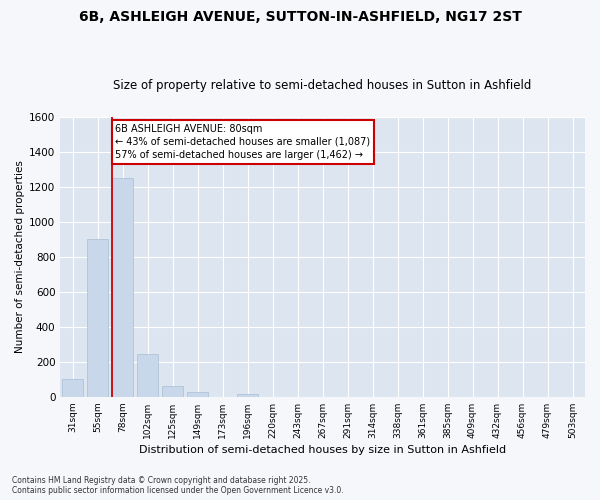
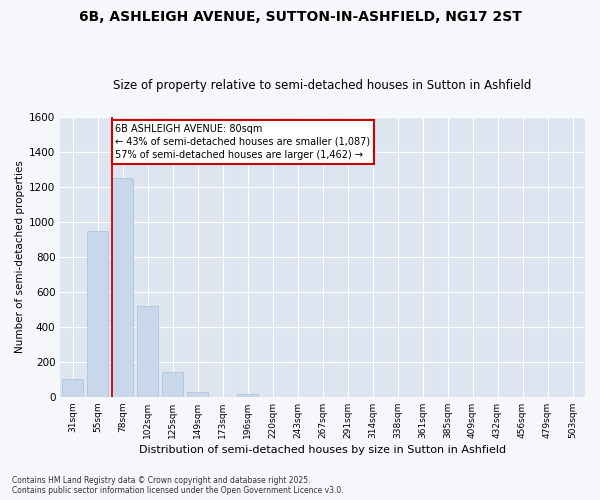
55sqm: 900 -> 950
102sqm: 240 -> 520
125sqm: 60 -> 140
